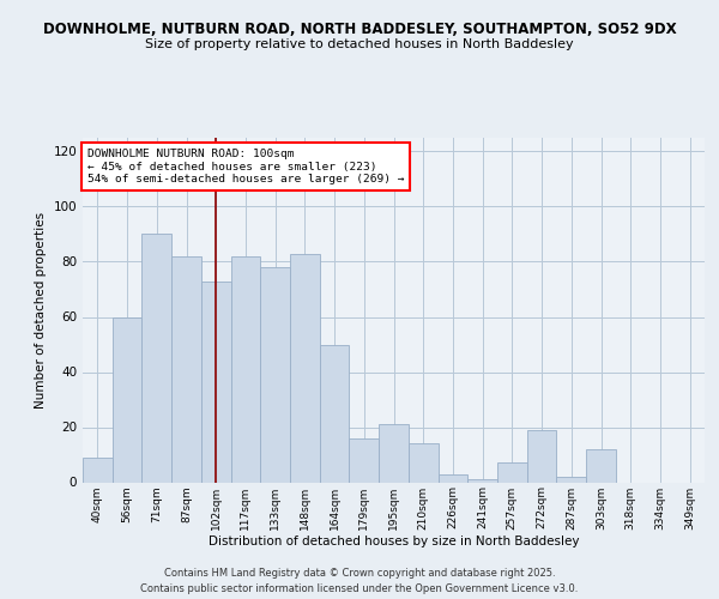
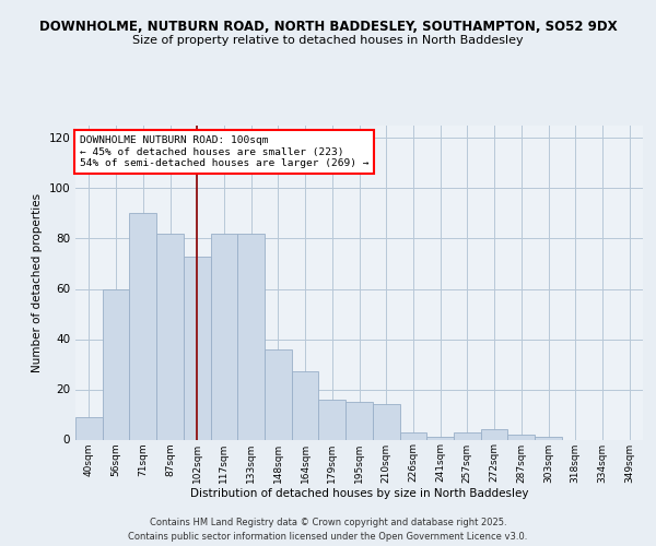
133sqm: 78 -> 82
148sqm: 83 -> 36
164sqm: 50 -> 27
195sqm: 21 -> 15
257sqm: 7 -> 3
272sqm: 19 -> 4
303sqm: 12 -> 1
